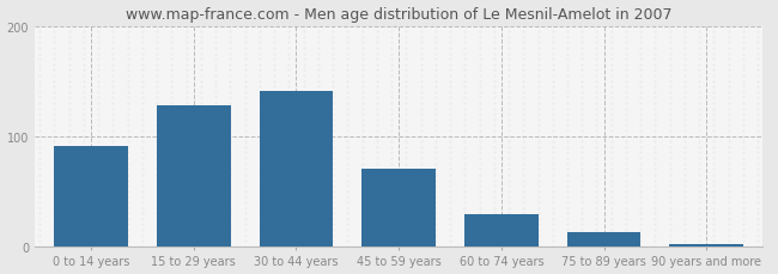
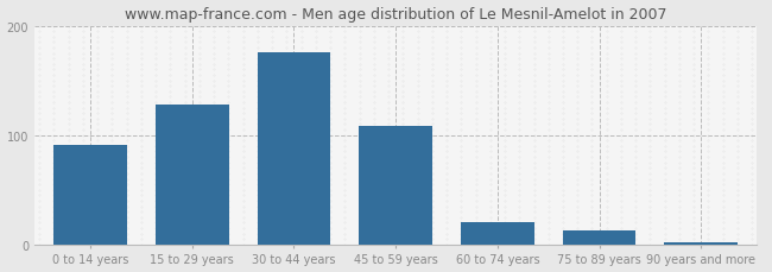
30 to 44 years: 141 -> 176
45 to 59 years: 70 -> 108
60 to 74 years: 29 -> 20
